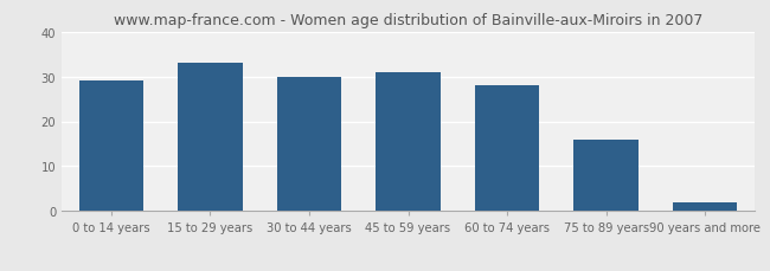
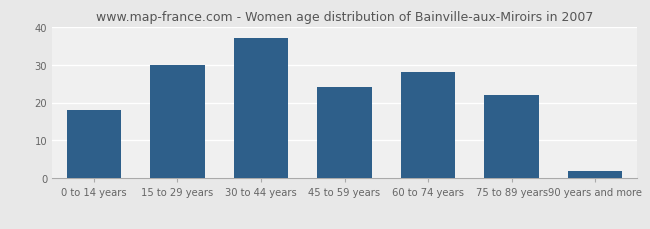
0 to 14 years: 29 -> 18
15 to 29 years: 33 -> 30
30 to 44 years: 30 -> 37
45 to 59 years: 31 -> 24
75 to 89 years: 16 -> 22
